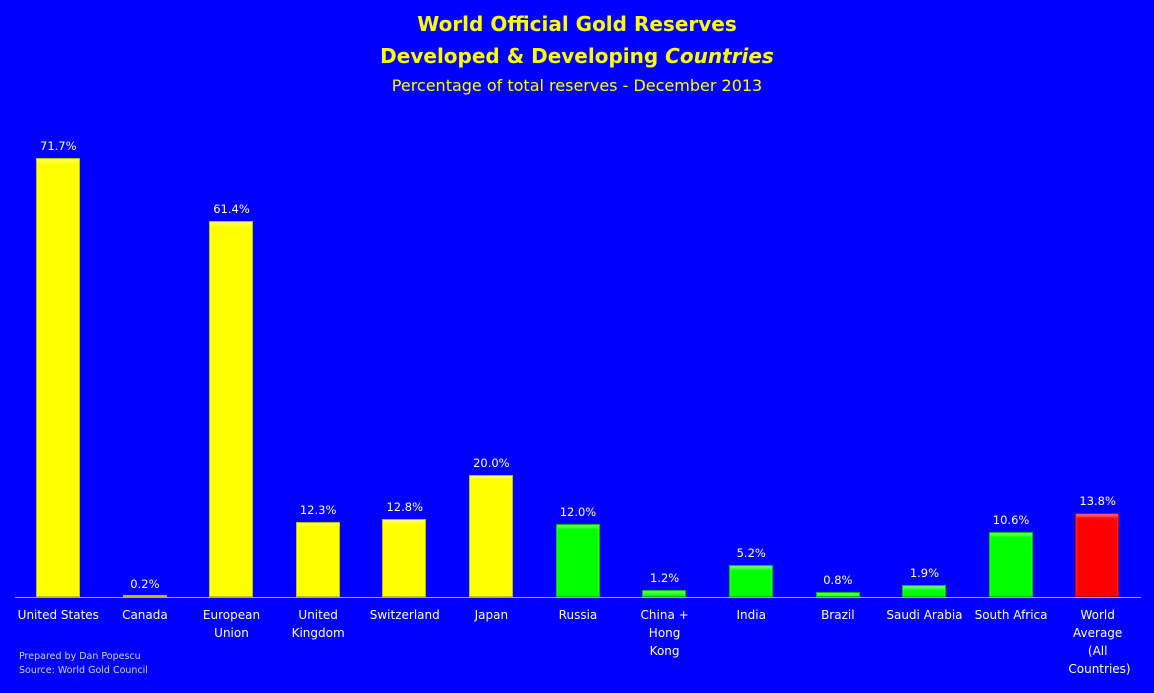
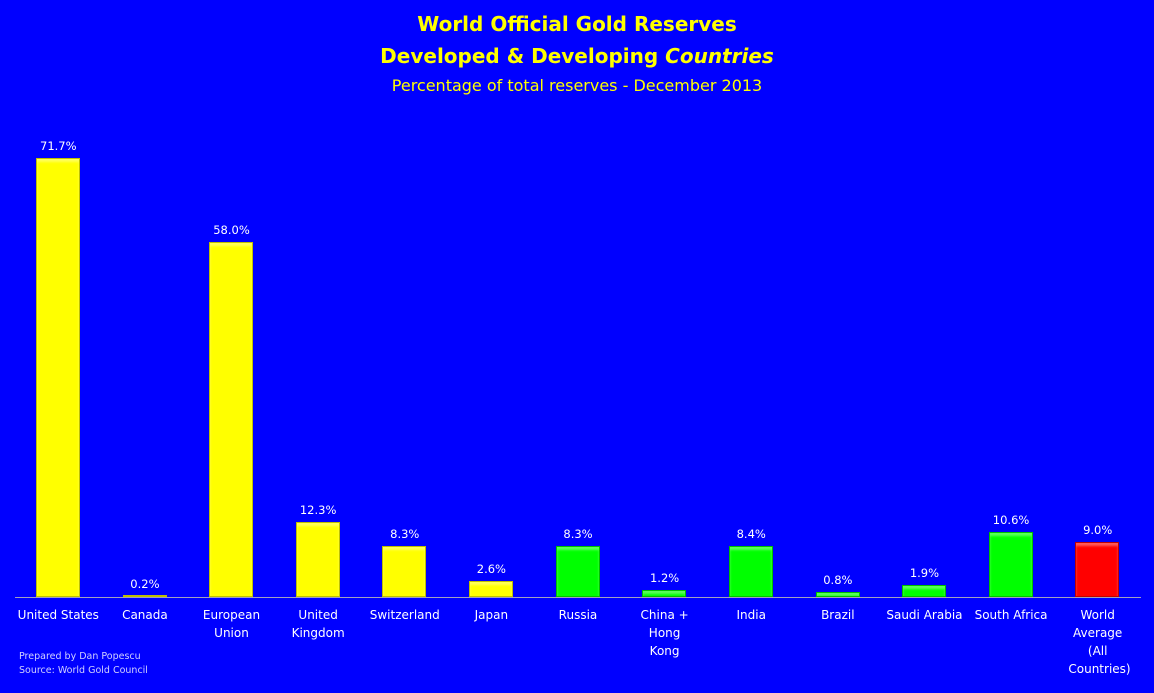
European Union: 61.4% -> 58.0%
Switzerland: 12.8% -> 8.3%
Japan: 20.0% -> 2.6%
Russia: 12.0% -> 8.3%
India: 5.2% -> 8.4%
World Average (All Countries): 13.8% -> 9.0%
